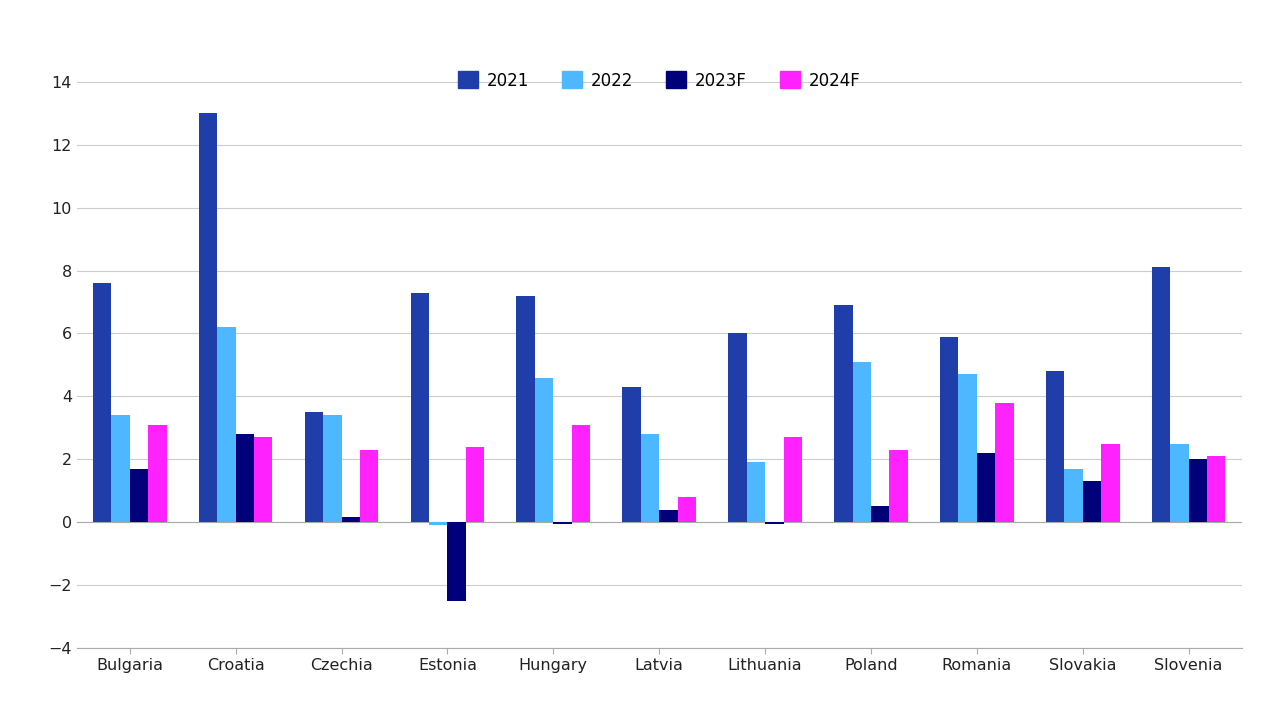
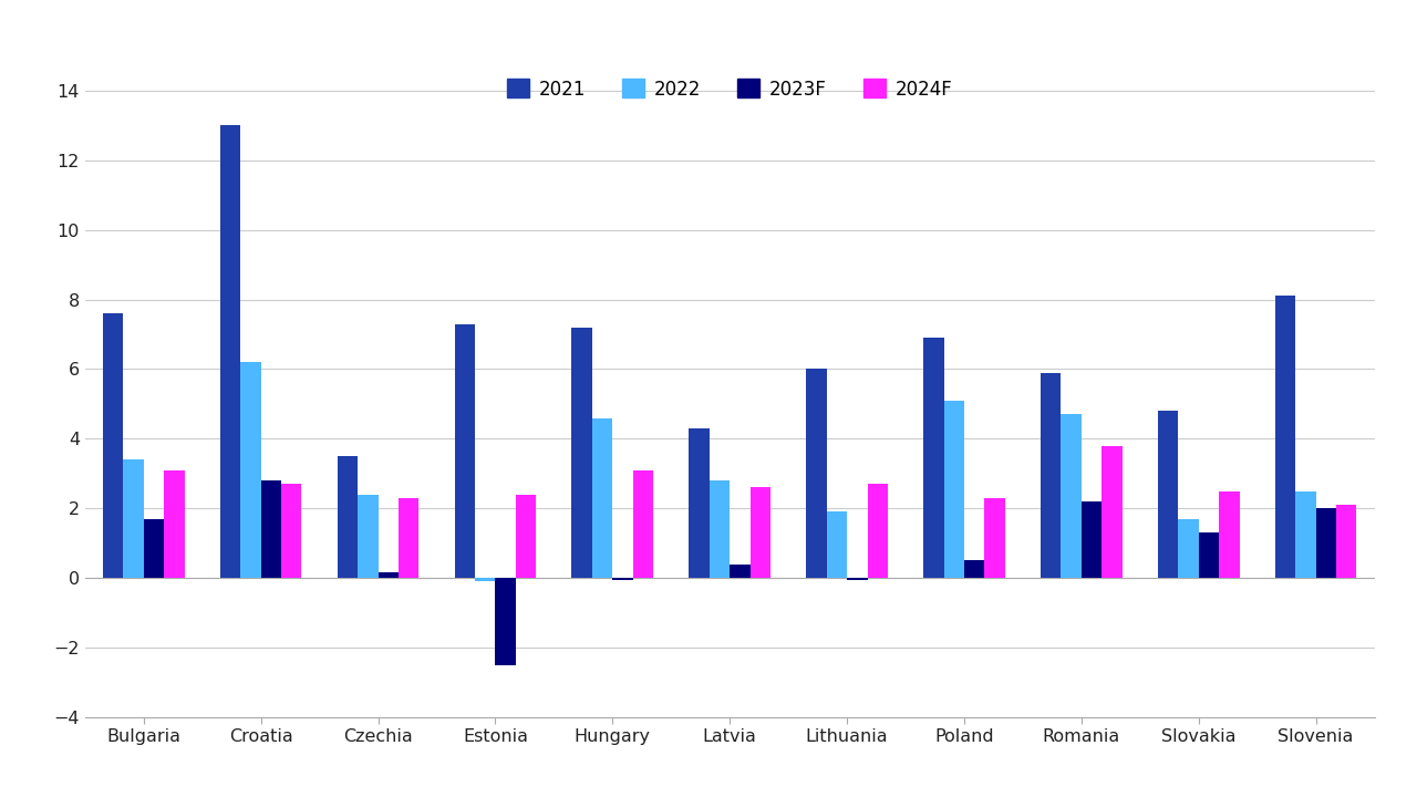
2022/Czechia: 3.4 -> 2.4
2024F/Latvia: 0.8 -> 2.6
